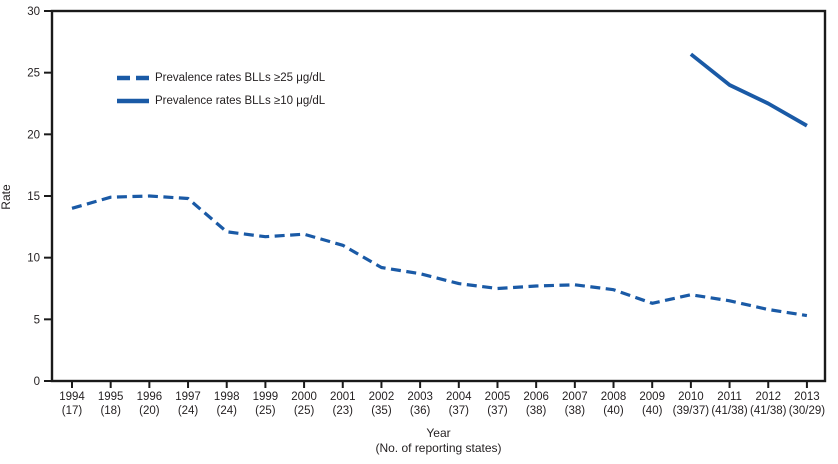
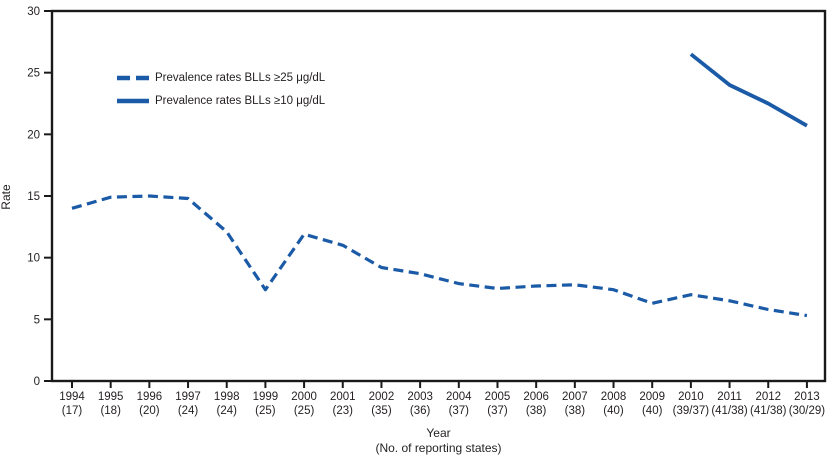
Prevalence rates BLLs ≥25 μg/dL/1999: 11.7 -> 7.4
